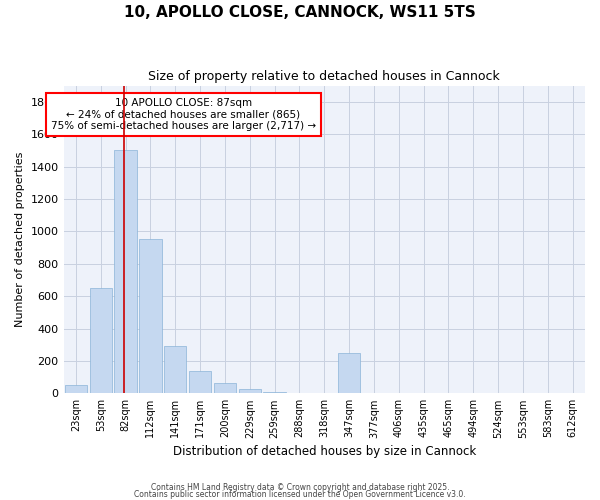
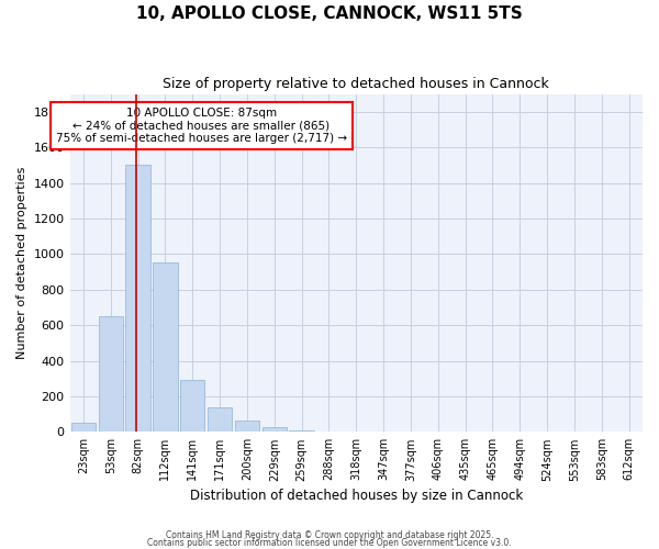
347sqm: 250 -> 0
